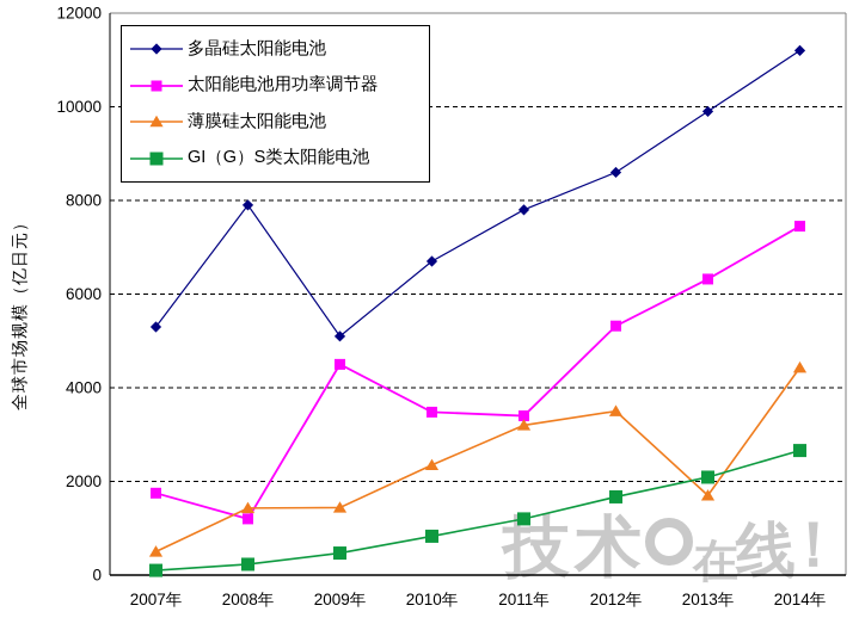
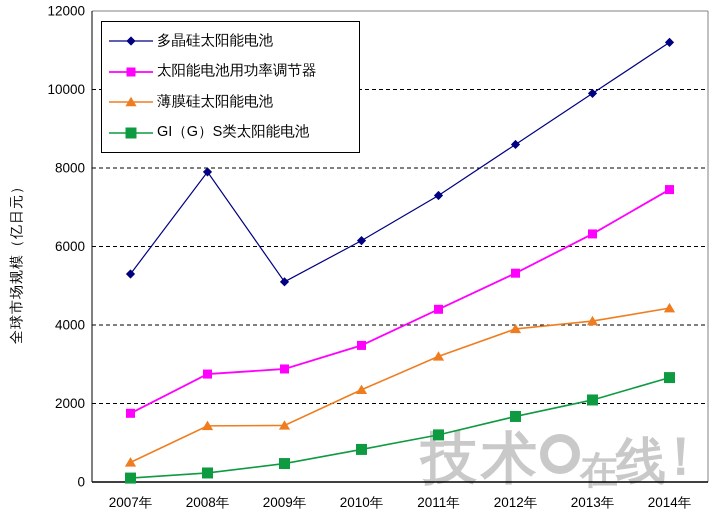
太阳能电池用功率调节器/2008年: 1200 -> 2800
太阳能电池用功率调节器/2009年: 4500 -> 2900
多晶硅太阳能电池/2010年: 6700 -> 6200
多晶硅太阳能电池/2011年: 7800 -> 7300
太阳能电池用功率调节器/2011年: 3400 -> 4400
薄膜硅太阳能电池/2012年: 3500 -> 3900
薄膜硅太阳能电池/2013年: 1700 -> 4100
